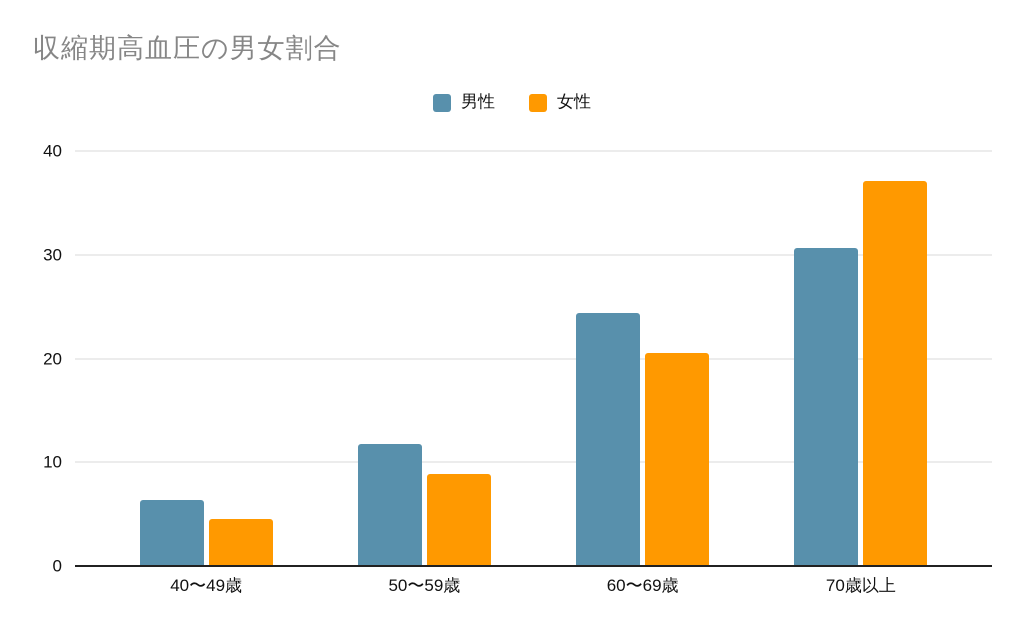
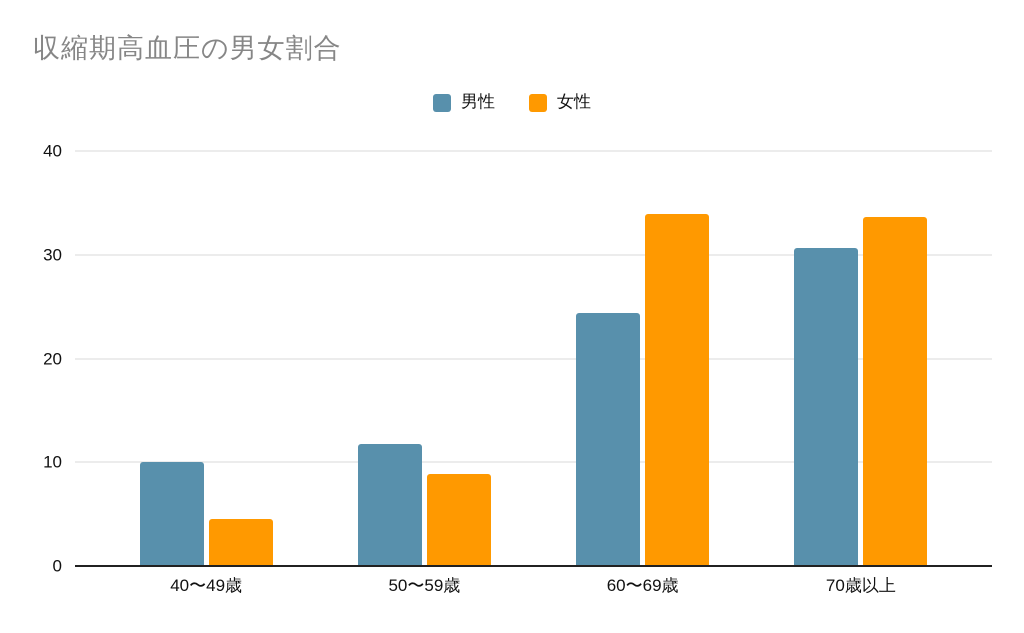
男性/40〜49歳: 6.4 -> 10.0
女性/60〜69歳: 20.5 -> 33.9
女性/70歳以上: 37.1 -> 33.6
